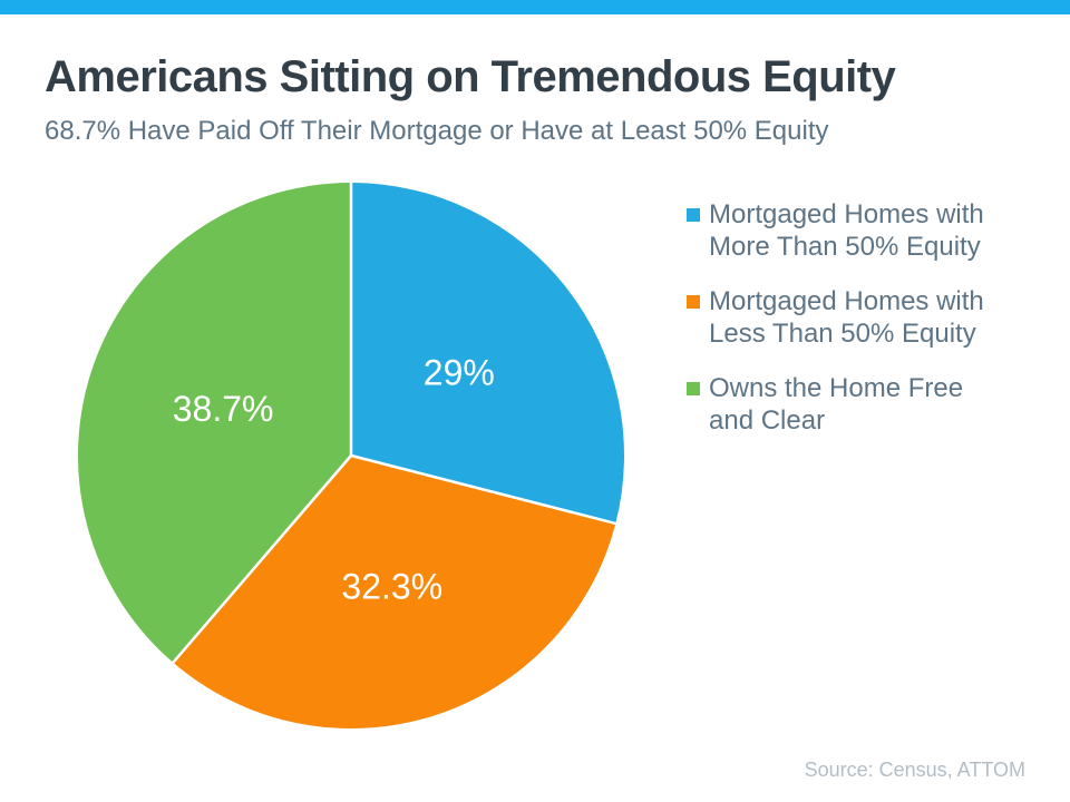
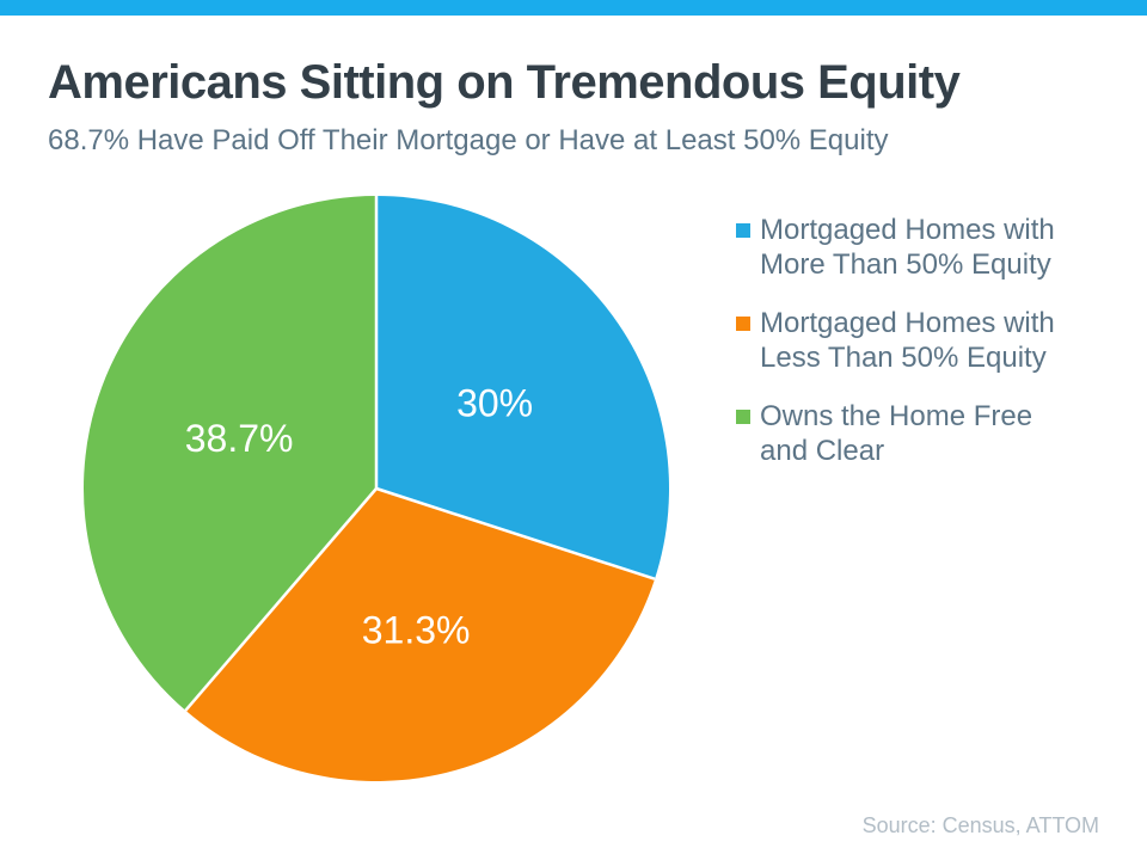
Mortgaged Homes with More Than 50% Equity: 29% -> 30%
Mortgaged Homes with Less Than 50% Equity: 32.3% -> 31.3%
